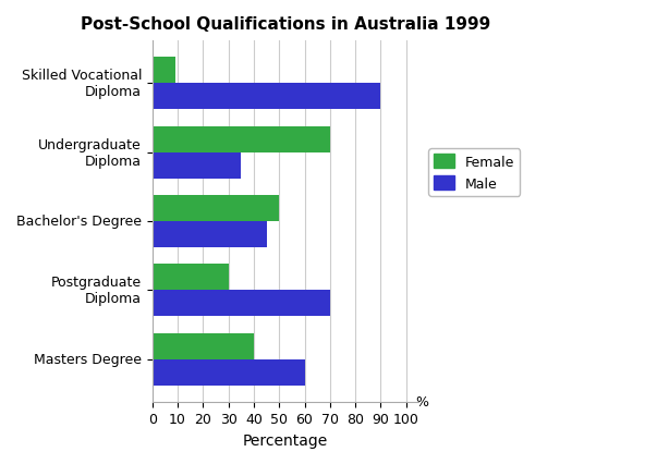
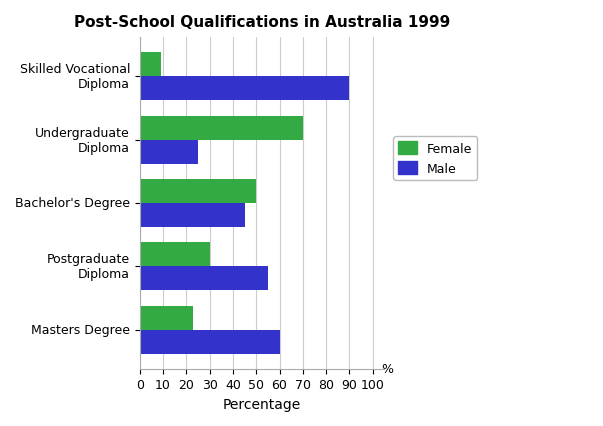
Male/Undergraduate Diploma: 35 -> 25
Male/Postgraduate Diploma: 70 -> 55
Female/Masters Degree: 40 -> 23
